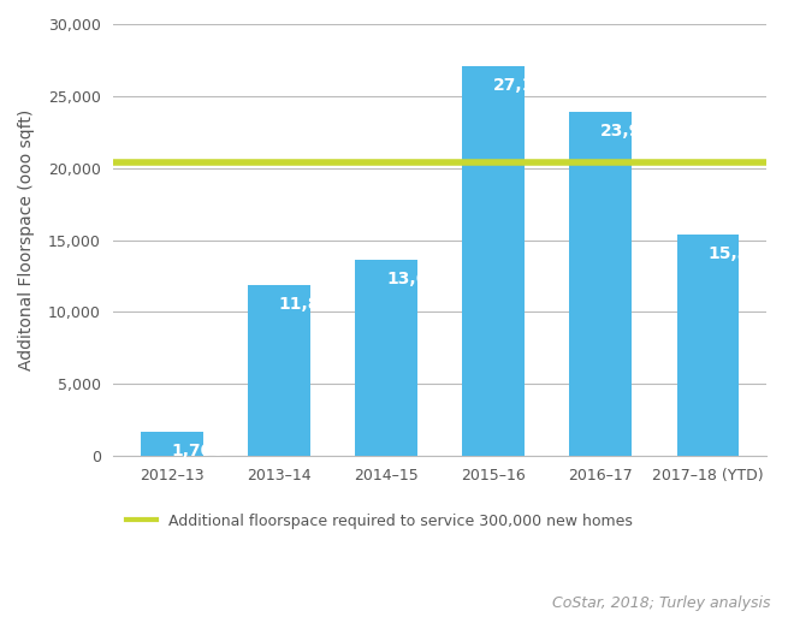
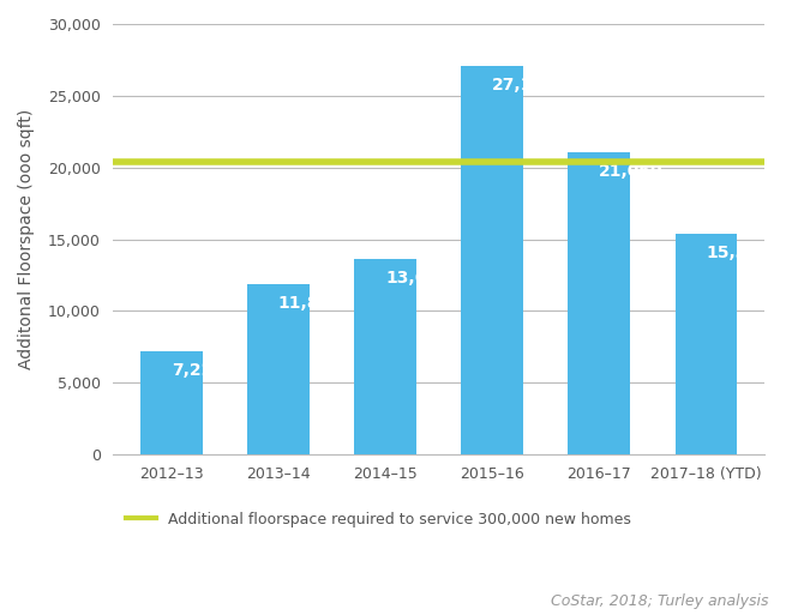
2012–13: 1,700 -> 7,200
2016–17: 23,900 -> 21,100
